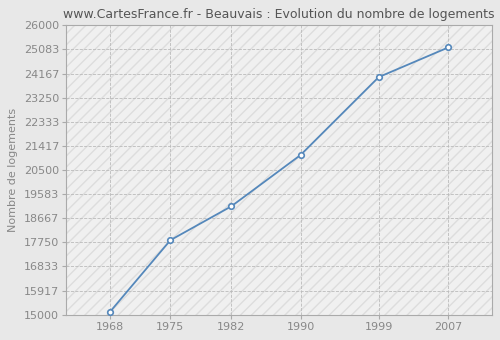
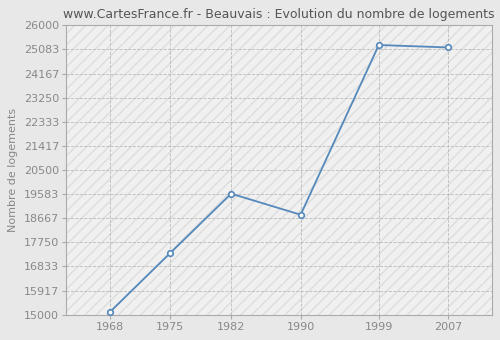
1975: 17830 -> 17350
1982: 19120 -> 19600
1990: 21070 -> 18800
1999: 24030 -> 25250
